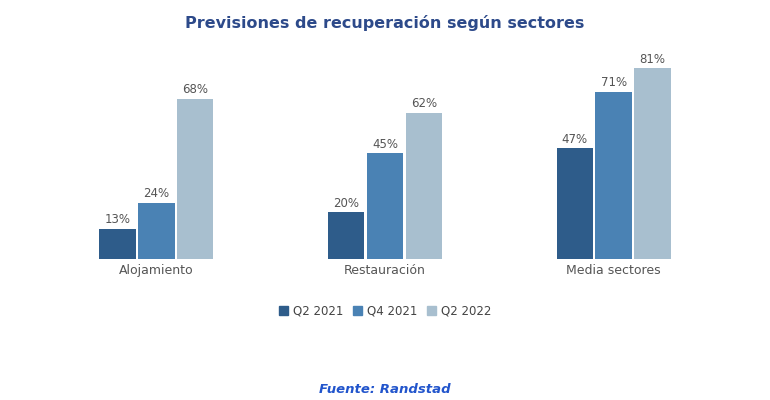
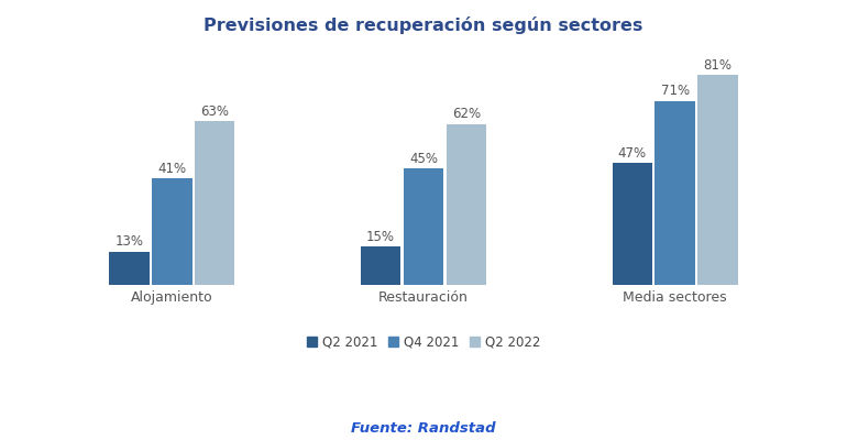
Q4 2021/Alojamiento: 24% -> 41%
Q2 2022/Alojamiento: 68% -> 63%
Q2 2021/Restauración: 20% -> 15%
